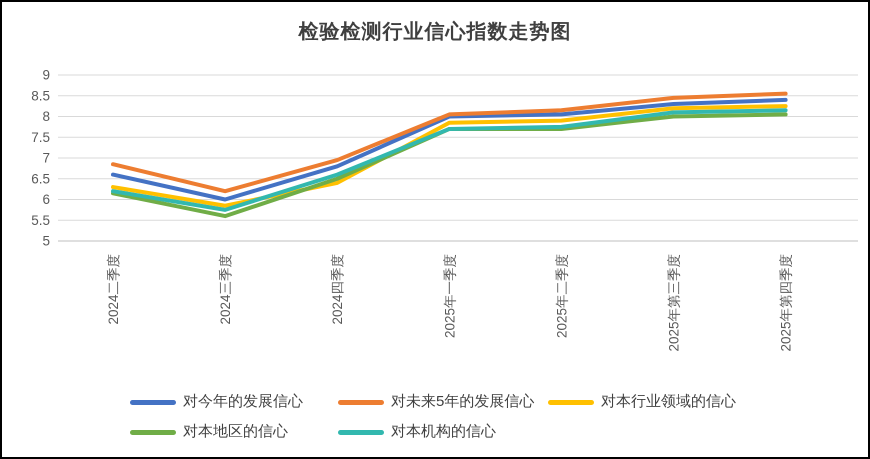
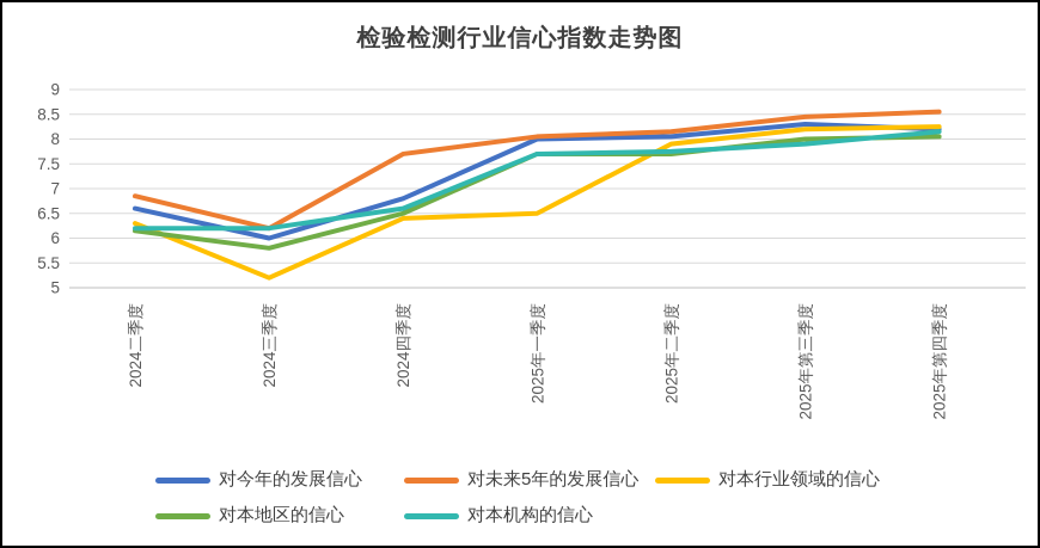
对本行业领域的信心/2024三季度: 5.8 -> 5.2
对本地区的信心/2024三季度: 5.6 -> 5.8
对本机构的信心/2024三季度: 5.8 -> 6.2
对未来5年的发展信心/2024四季度: 7.0 -> 7.7
对本行业领域的信心/2025年一季度: 7.8 -> 6.5
对本机构的信心/2025年第三季度: 8.1 -> 7.9
对今年的发展信心/2025年第四季度: 8.4 -> 8.2
